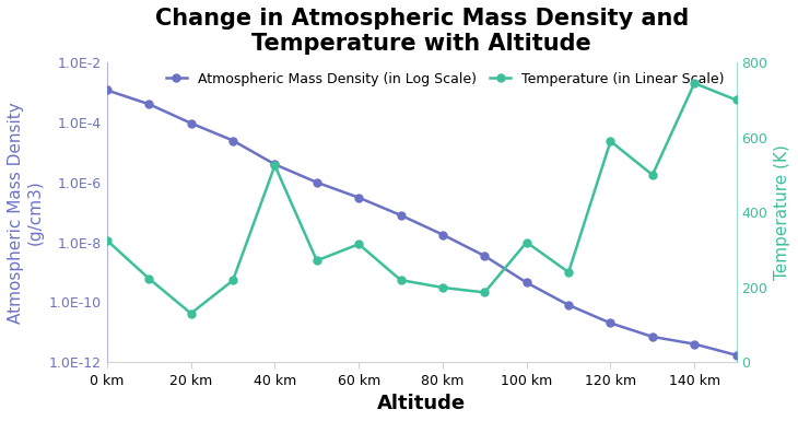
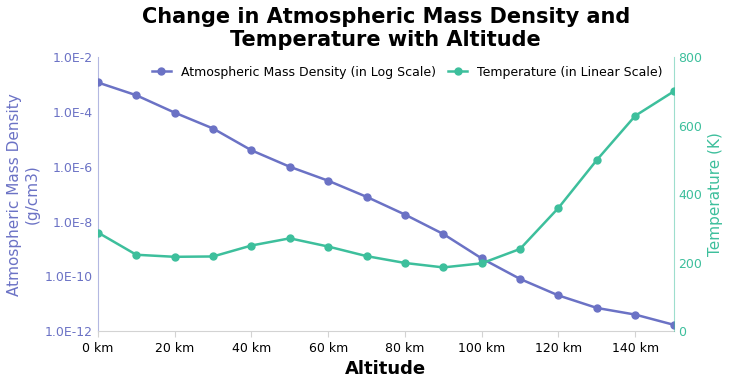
Temperature (in Linear Scale)/0 km: 325 -> 288
Temperature (in Linear Scale)/20 km: 130 -> 217
Temperature (in Linear Scale)/40 km: 525 -> 250
Temperature (in Linear Scale)/60 km: 315 -> 247
Temperature (in Linear Scale)/100 km: 320 -> 198
Temperature (in Linear Scale)/120 km: 590 -> 360
Temperature (in Linear Scale)/140 km: 745 -> 629
